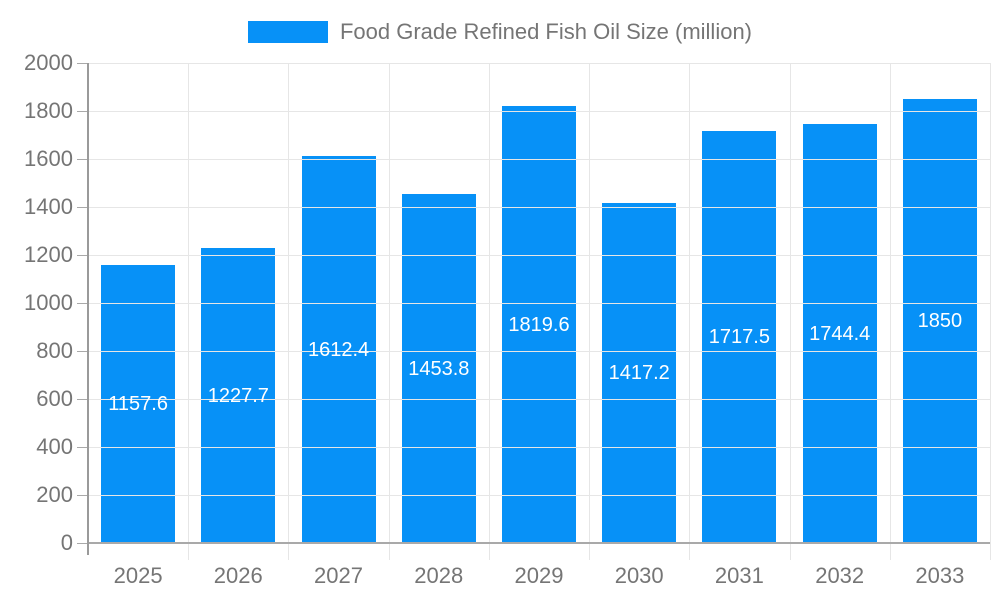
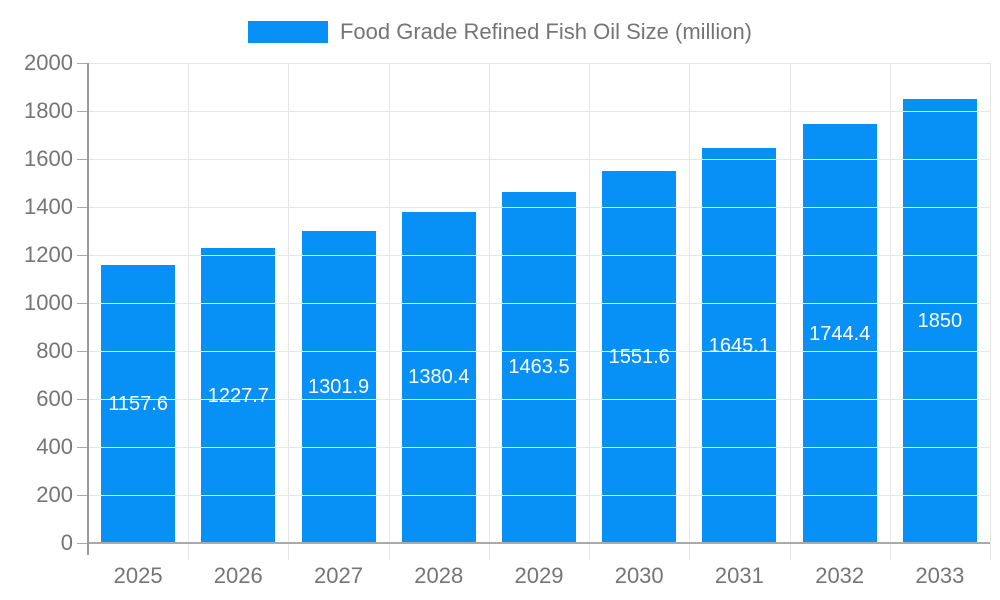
2027: 1612.4 -> 1301.9
2028: 1453.8 -> 1380.4
2029: 1819.6 -> 1463.5
2030: 1417.2 -> 1551.6
2031: 1717.5 -> 1645.1
